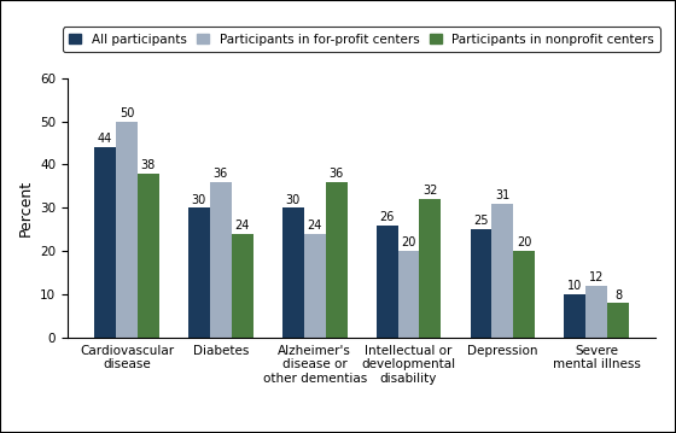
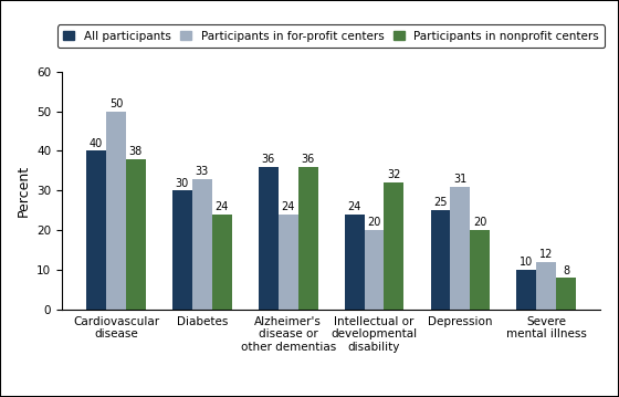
All participants/Cardiovascular disease: 44 -> 40
Participants in for-profit centers/Diabetes: 36 -> 33
All participants/Alzheimer's disease or other dementias: 30 -> 36
All participants/Intellectual or developmental disability: 26 -> 24
